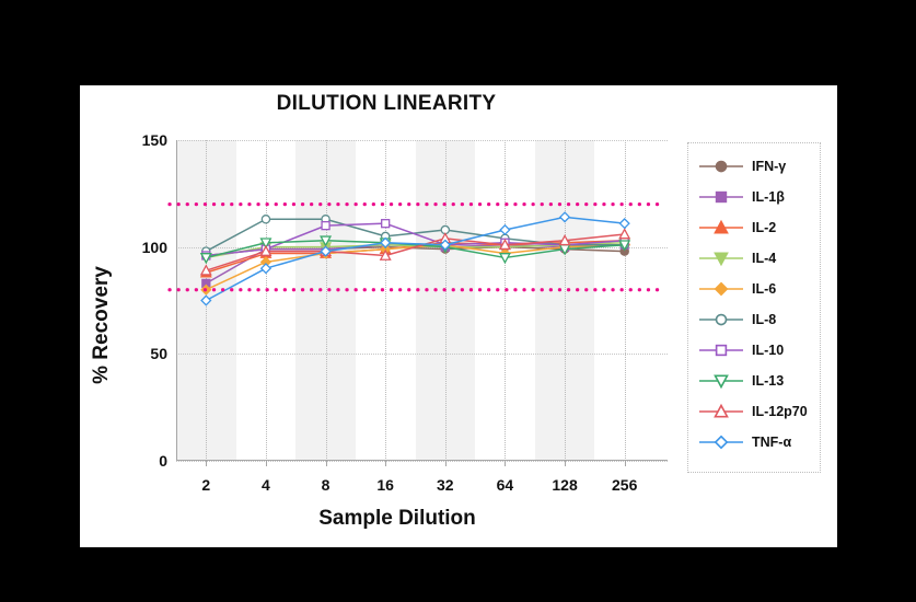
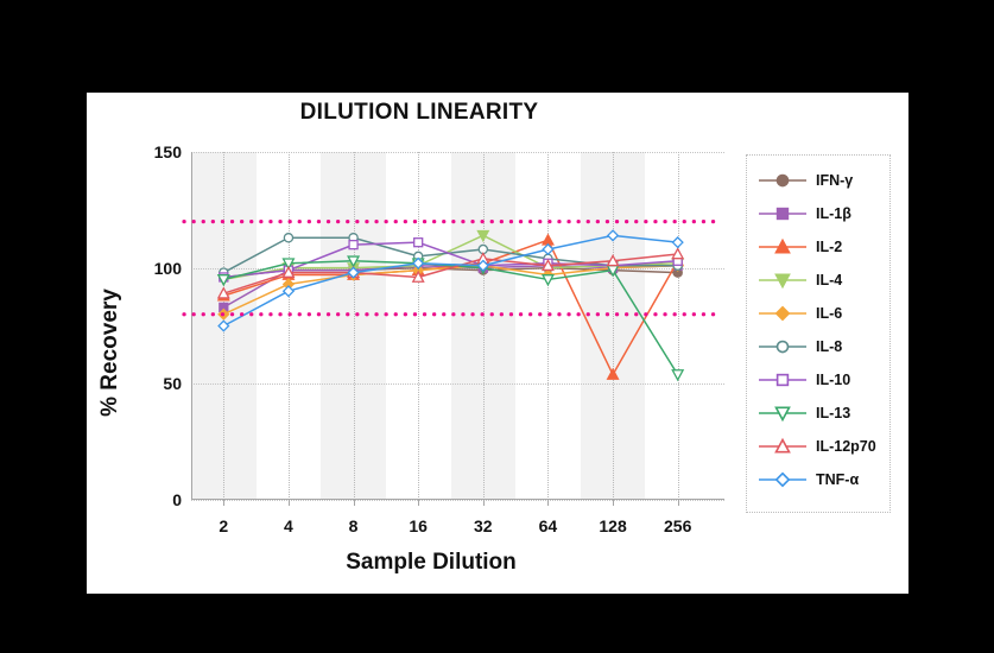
IL-4/32: 100 -> 114
IL-2/64: 101 -> 112
IL-2/128: 102 -> 54
IL-13/256: 101 -> 54
